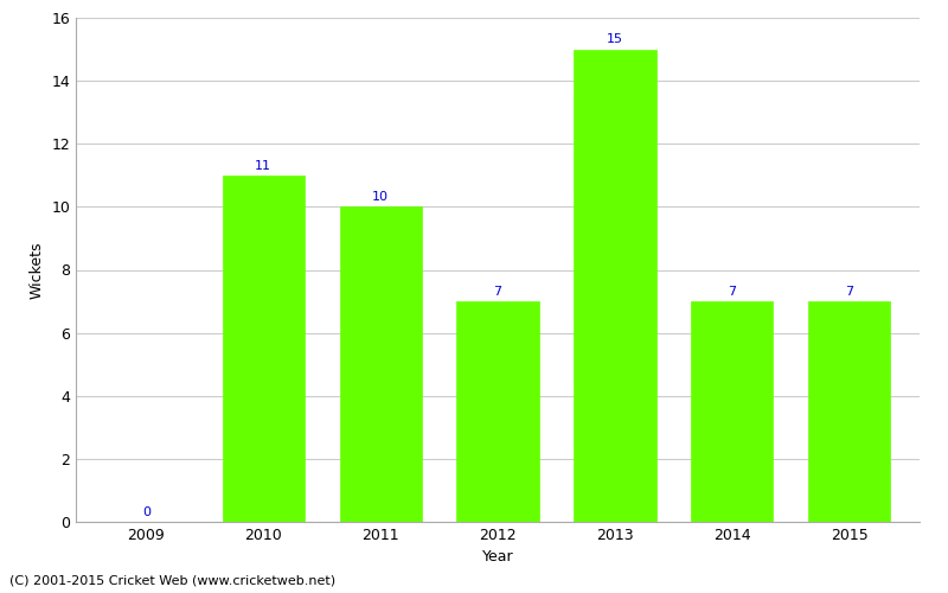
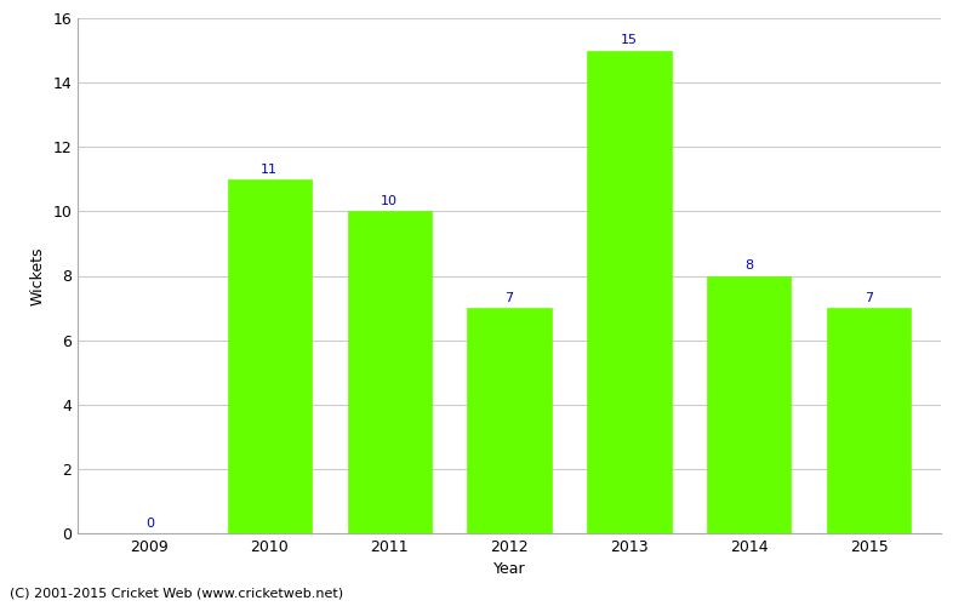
2014: 7 -> 8
